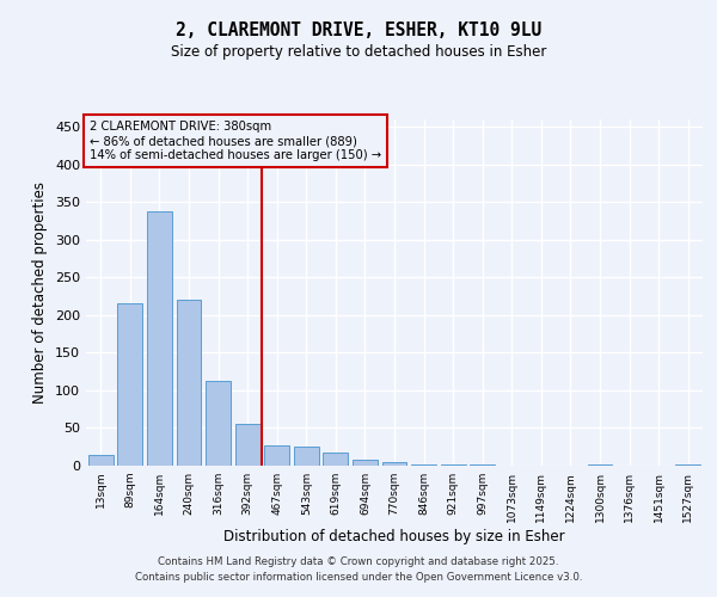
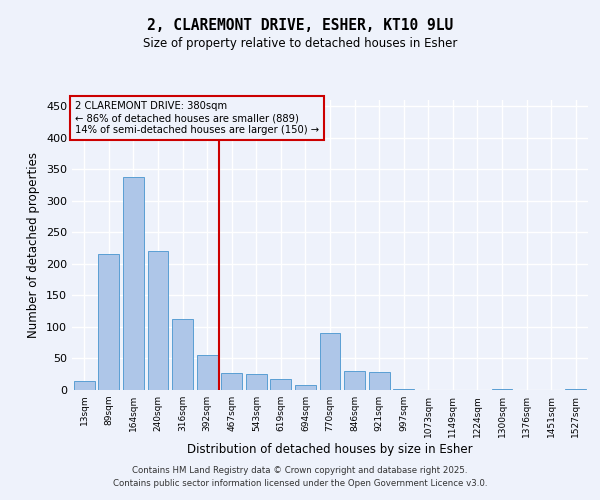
770sqm: 5 -> 90
846sqm: 1 -> 30
921sqm: 1 -> 28
